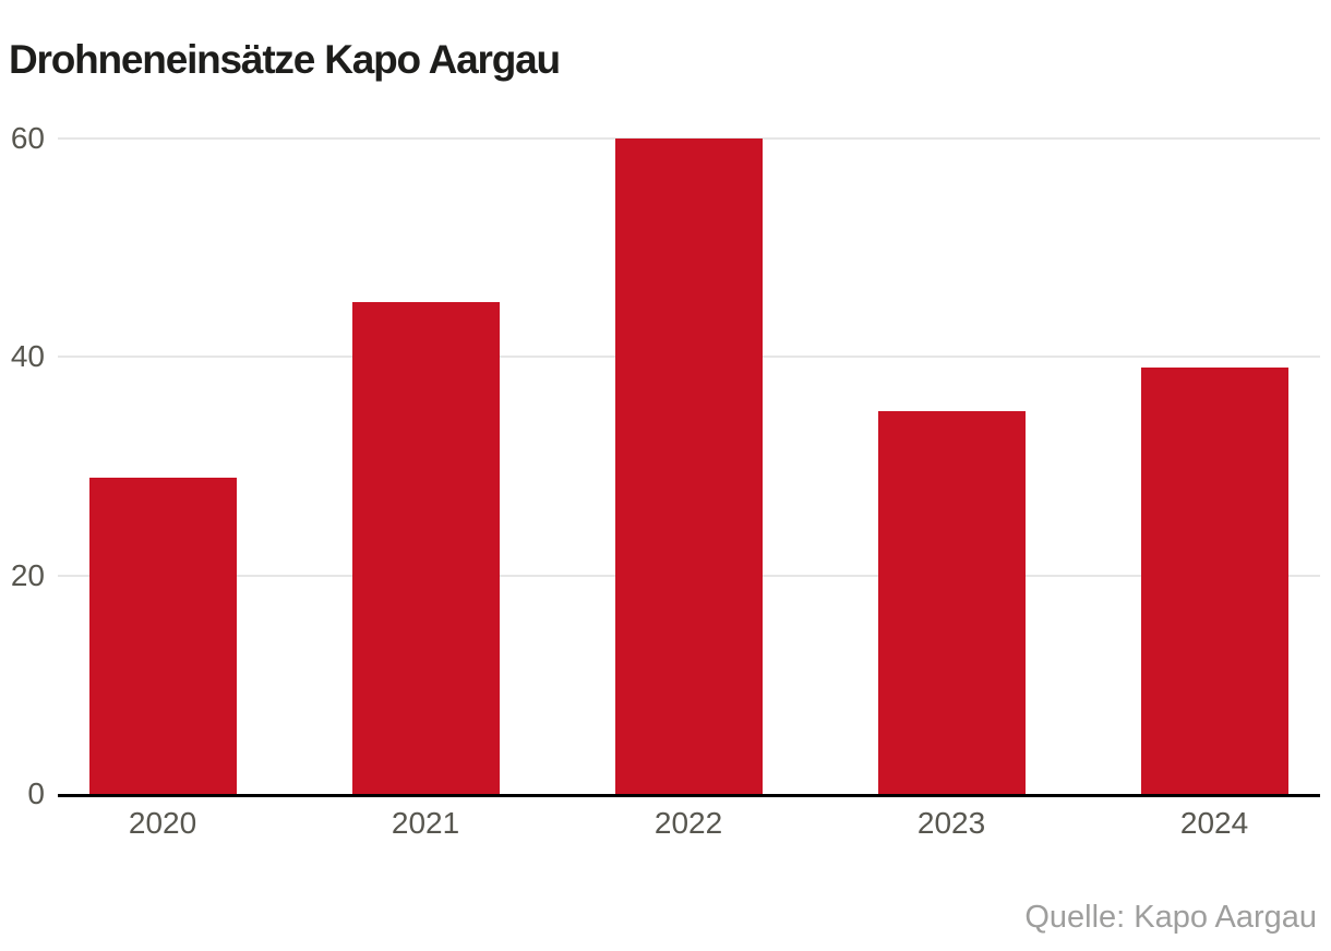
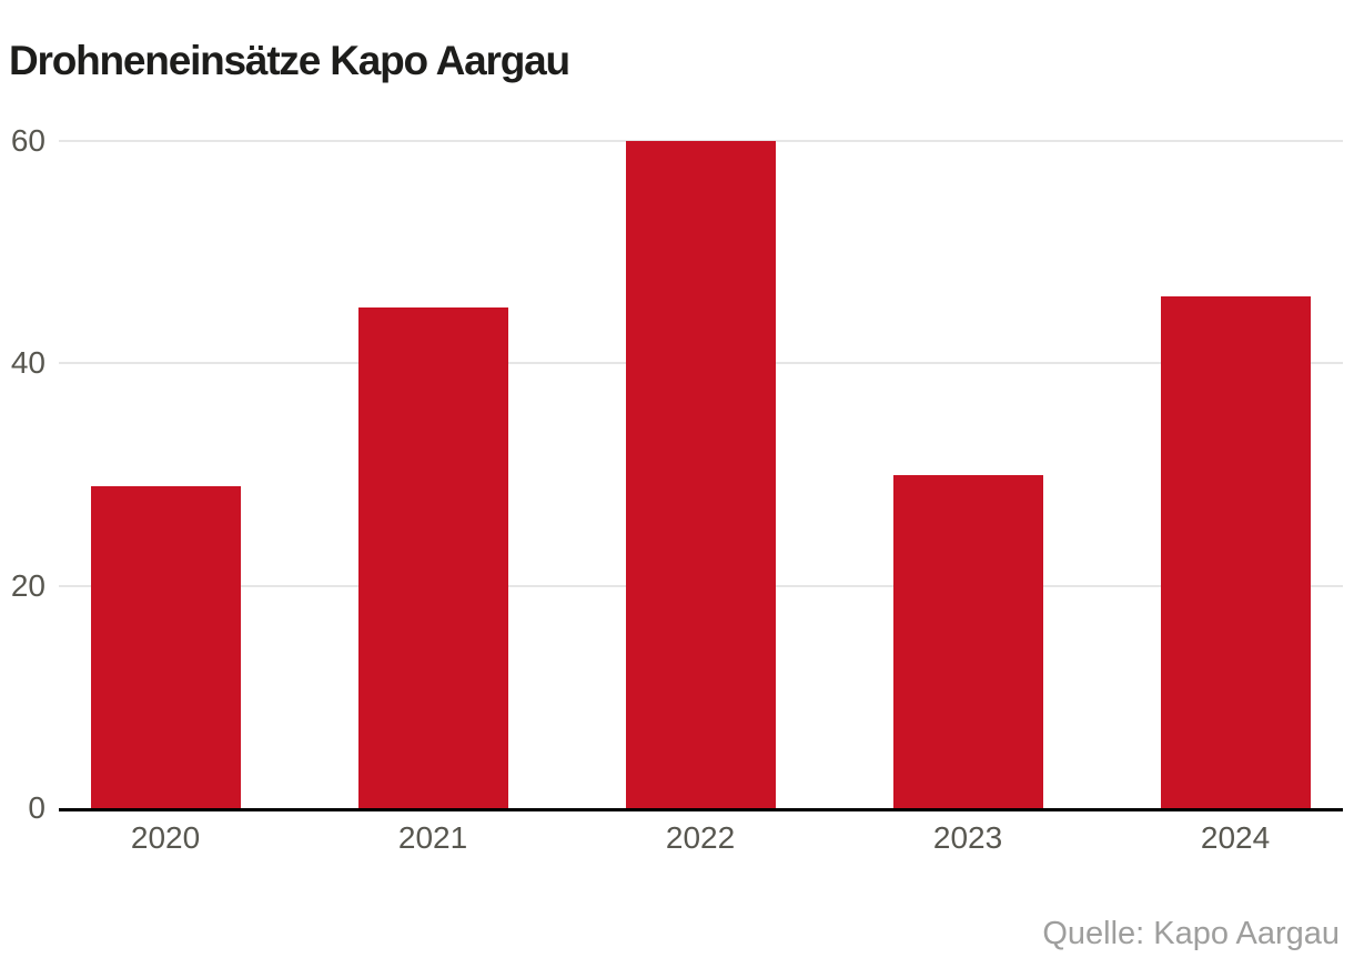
2023: 35 -> 30
2024: 39 -> 46
